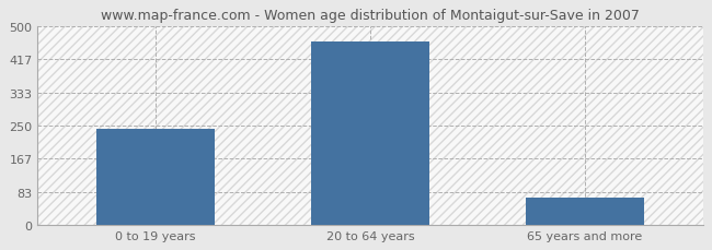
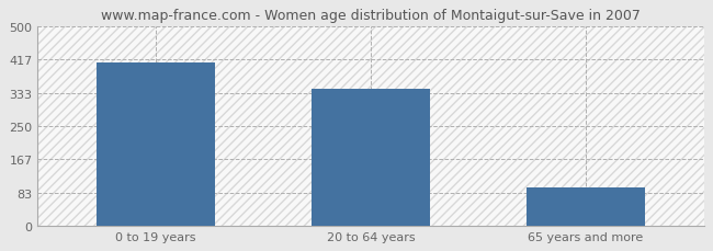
0 to 19 years: 243 -> 410
20 to 64 years: 462 -> 345
65 years and more: 68 -> 95
